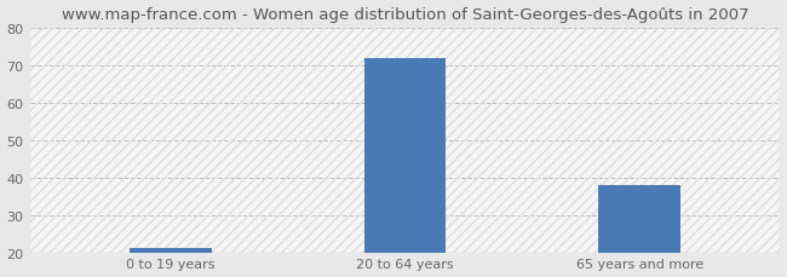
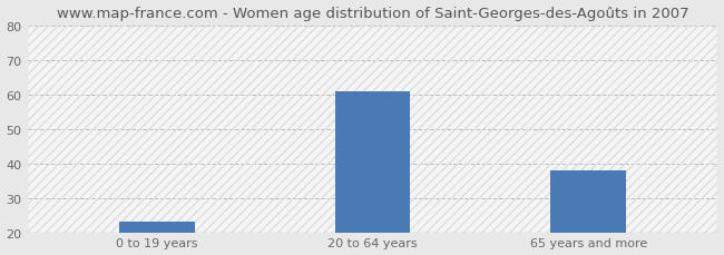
0 to 19 years: 21 -> 23
20 to 64 years: 72 -> 61
